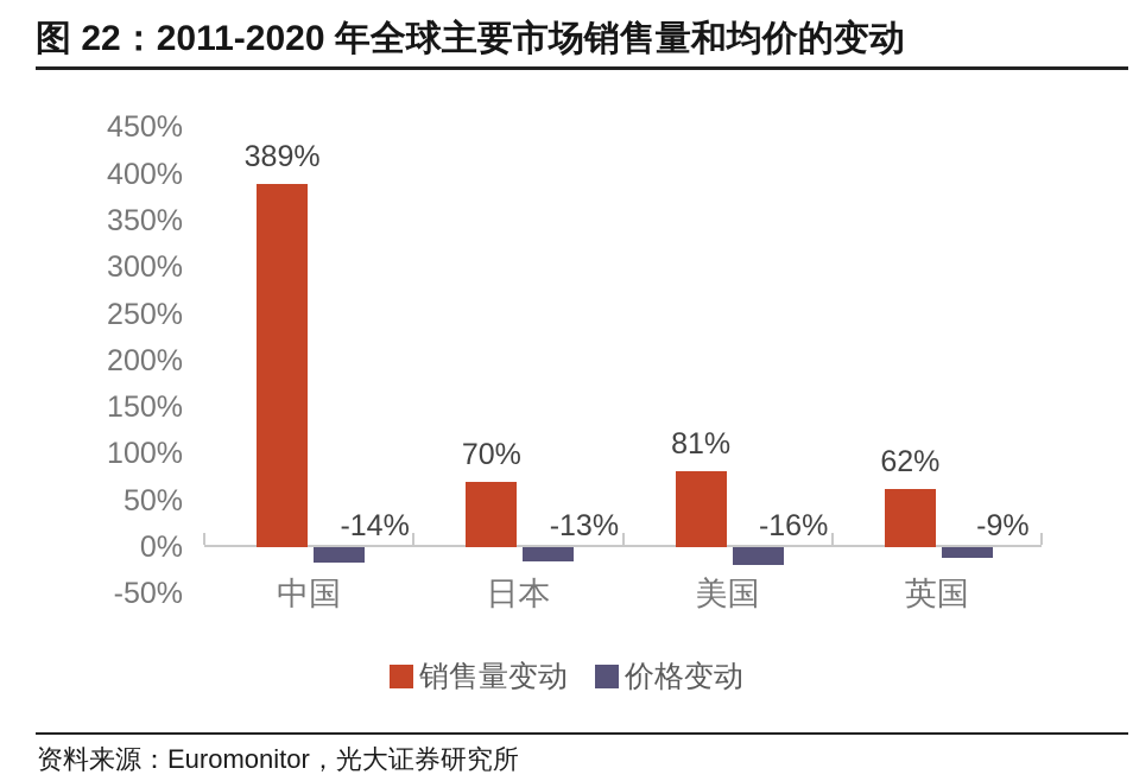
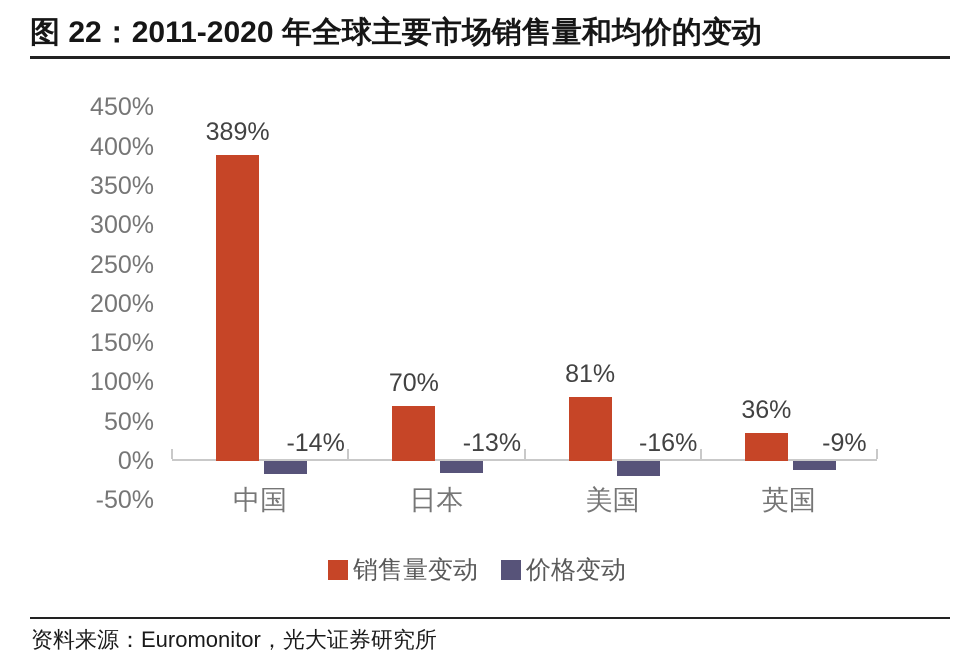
销售量变动/英国: 62% -> 36%
